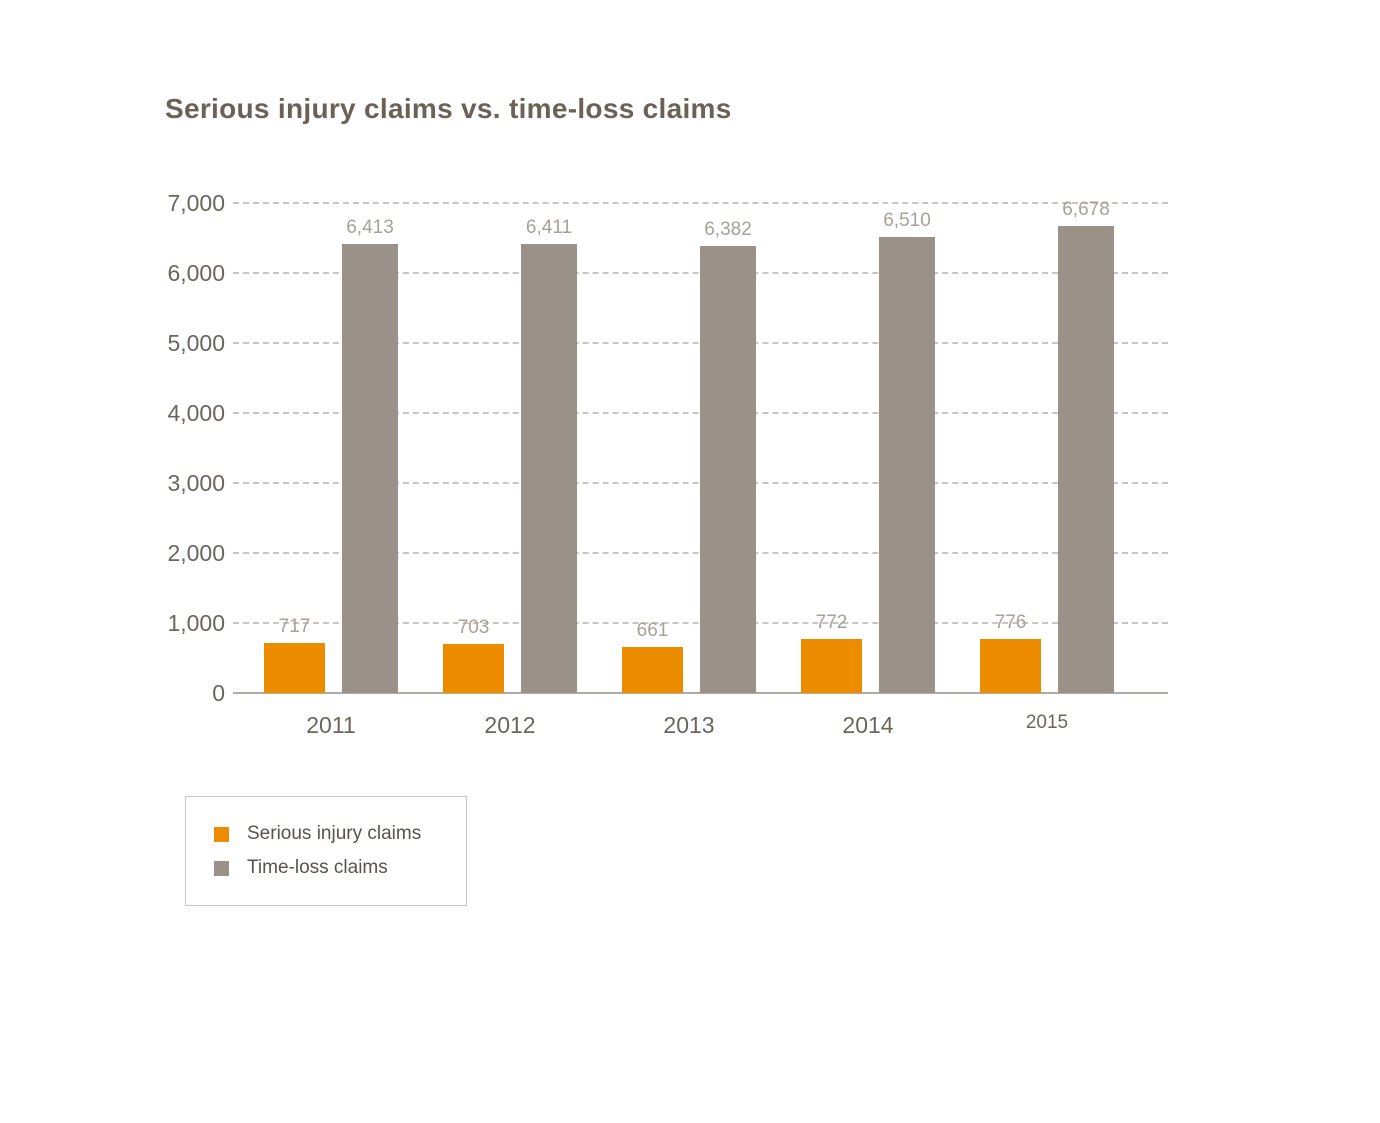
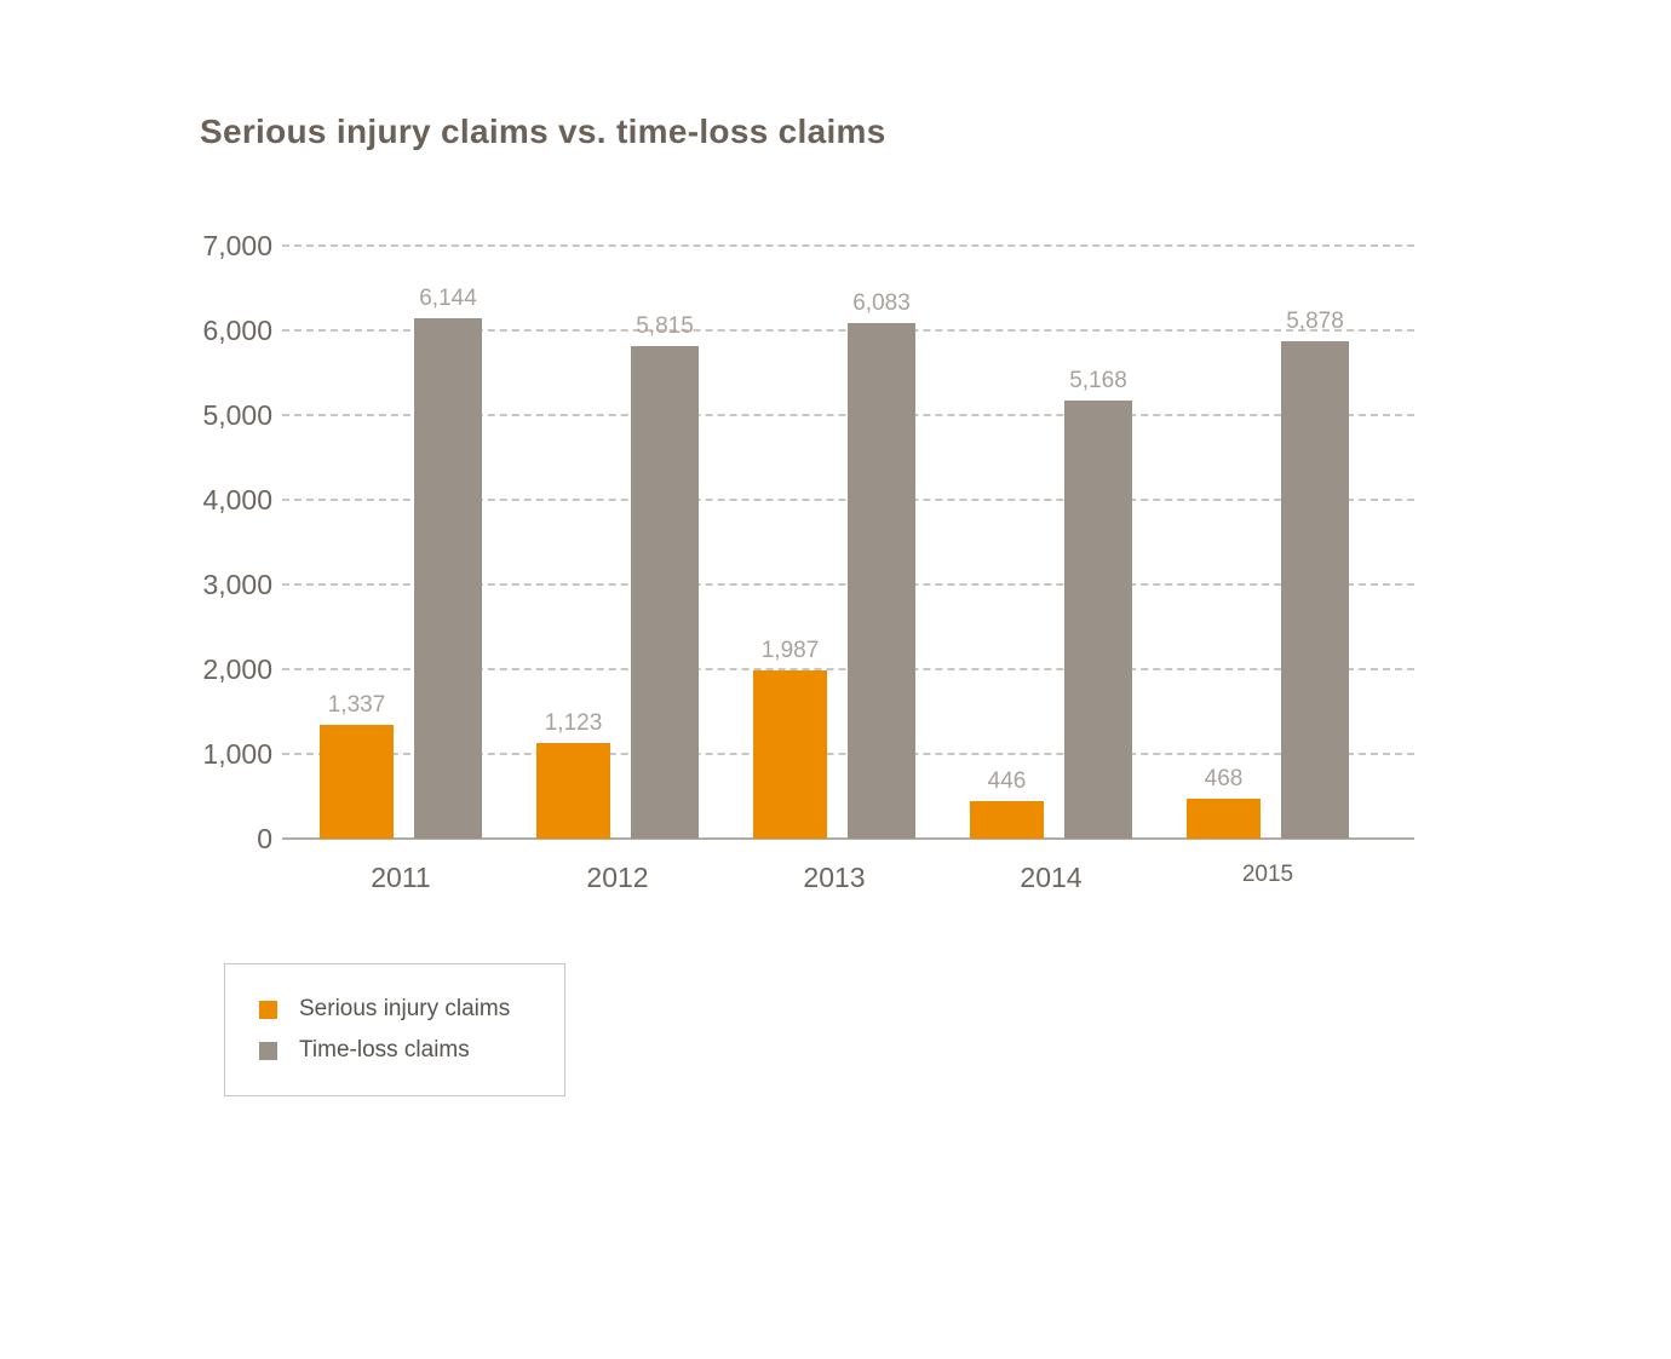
Serious injury claims/2011: 717 -> 1,337
Time-loss claims/2011: 6,413 -> 6,144
Serious injury claims/2012: 703 -> 1,123
Time-loss claims/2012: 6,411 -> 5,815
Serious injury claims/2013: 661 -> 1,987
Time-loss claims/2013: 6,382 -> 6,083
Serious injury claims/2014: 772 -> 446
Time-loss claims/2014: 6,510 -> 5,168
Serious injury claims/2015: 776 -> 468
Time-loss claims/2015: 6,678 -> 5,878
